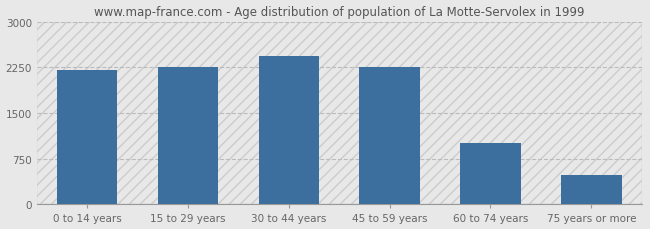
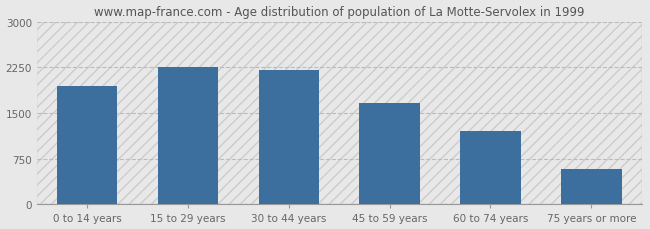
0 to 14 years: 2200 -> 1940
30 to 44 years: 2430 -> 2200
45 to 59 years: 2250 -> 1660
60 to 74 years: 1000 -> 1200
75 years or more: 490 -> 580
